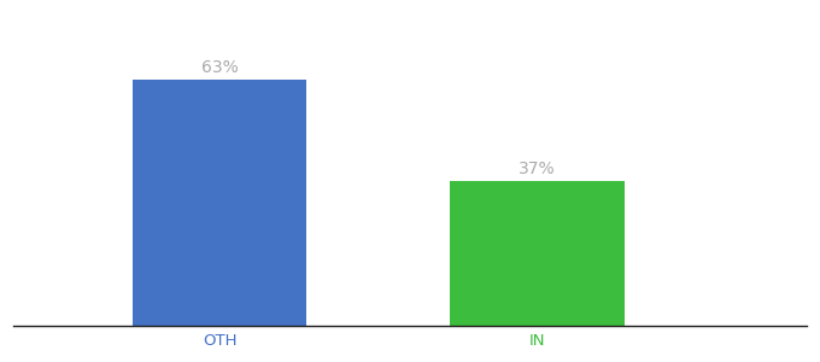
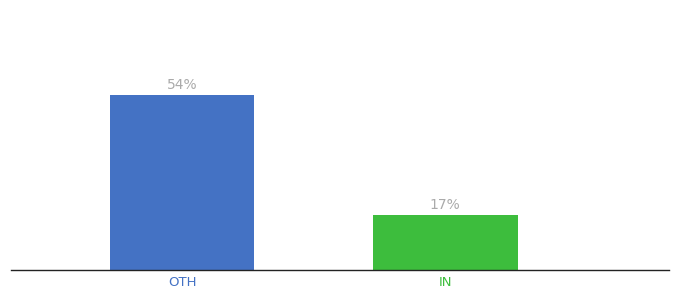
OTH: 63% -> 54%
IN: 37% -> 17%
